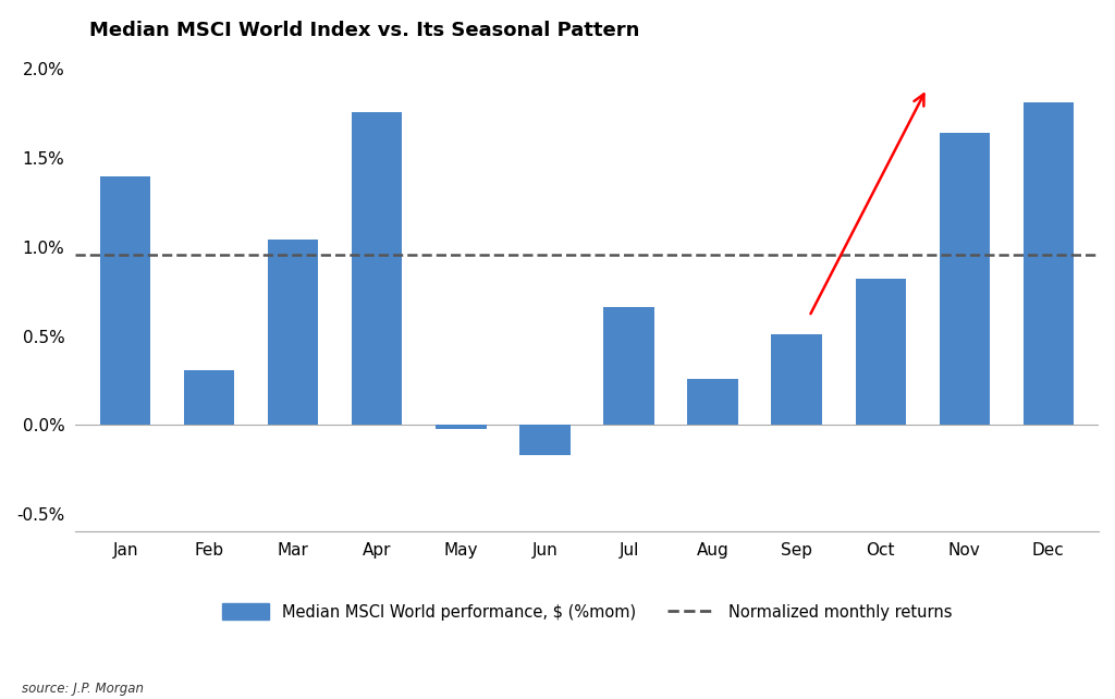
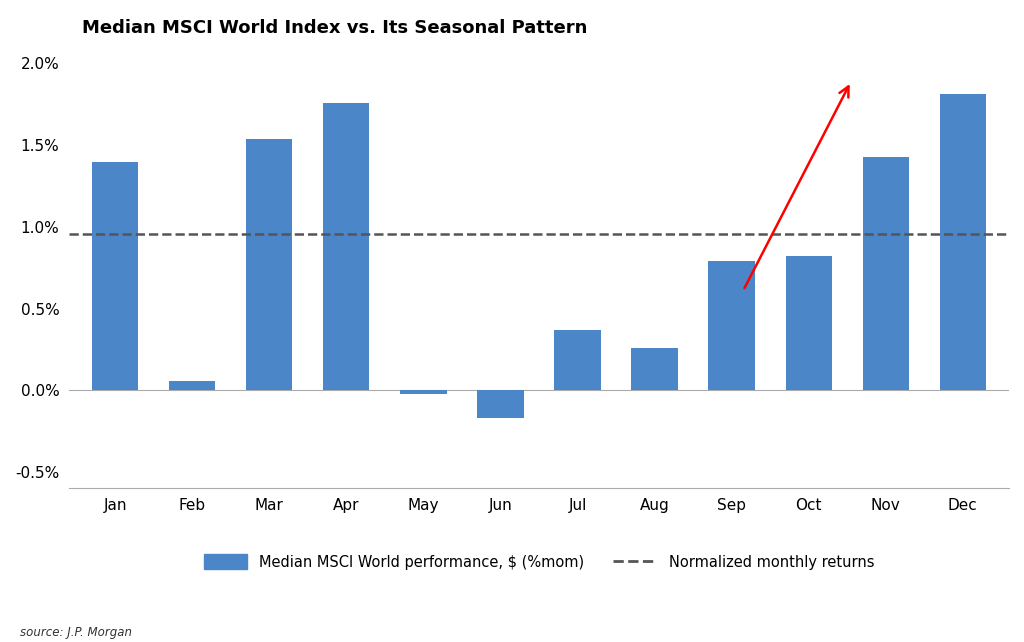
Feb: 0.31% -> 0.06%
Mar: 1.04% -> 1.54%
Jul: 0.66% -> 0.37%
Sep: 0.51% -> 0.79%
Nov: 1.64% -> 1.43%
